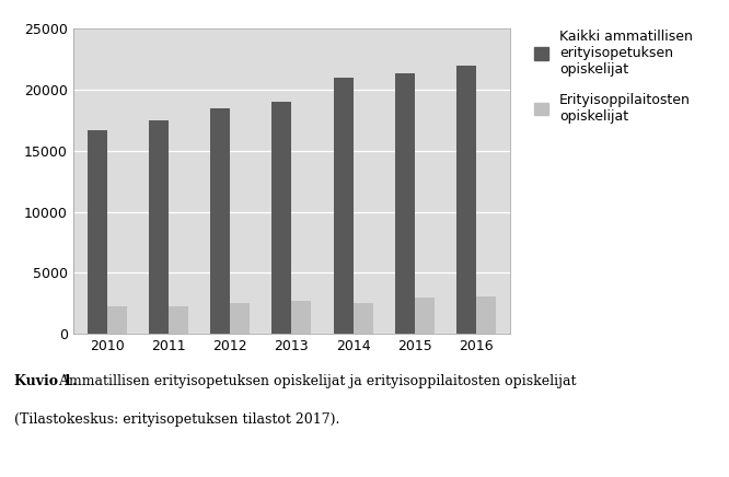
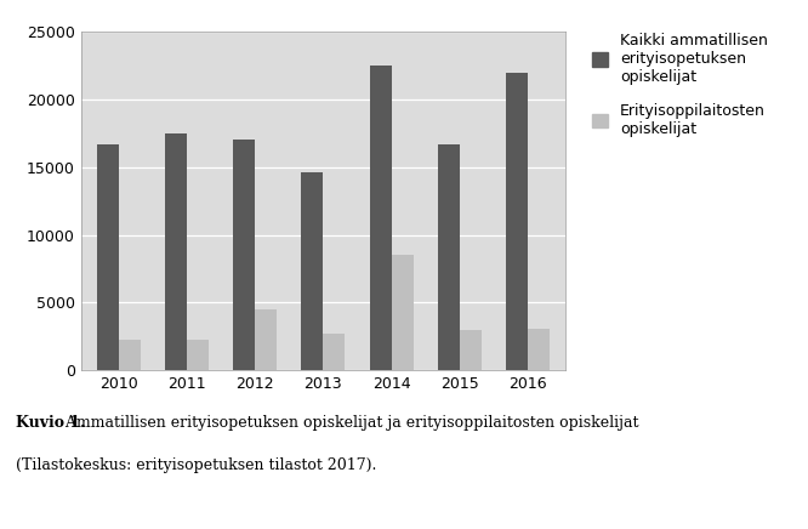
Kaikki ammatillisen erityisopetuksen opiskelijat/2012: 18500 -> 17000
Erityisoppilaitosten opiskelijat/2012: 2500 -> 4500
Kaikki ammatillisen erityisopetuksen opiskelijat/2013: 19000 -> 14600
Kaikki ammatillisen erityisopetuksen opiskelijat/2014: 21000 -> 22500
Erityisoppilaitosten opiskelijat/2014: 2500 -> 8500
Kaikki ammatillisen erityisopetuksen opiskelijat/2015: 21300 -> 16700
